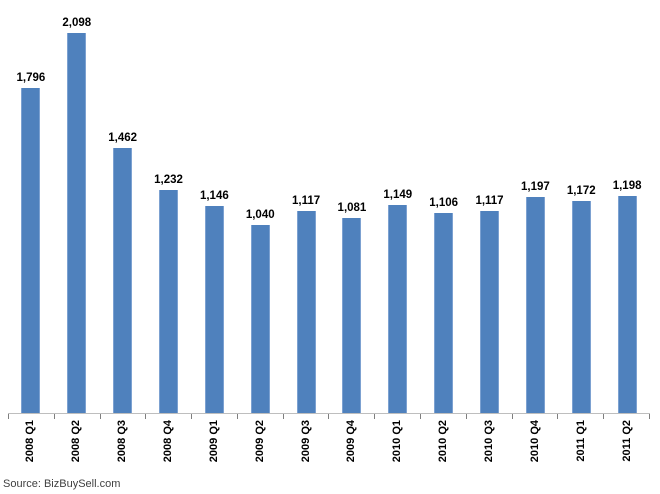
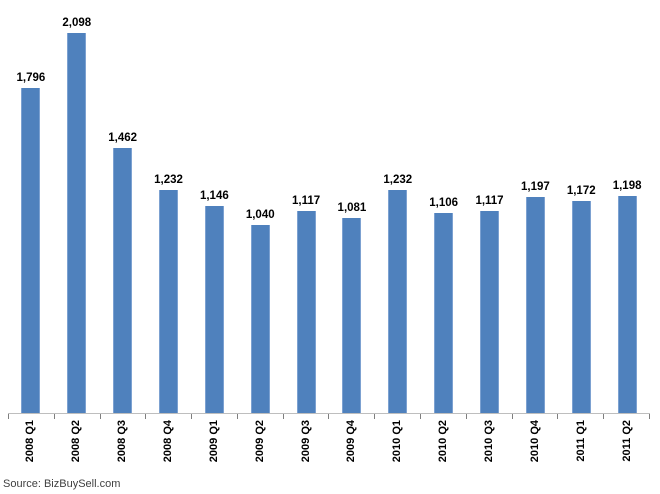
2010 Q1: 1,149 -> 1,232
